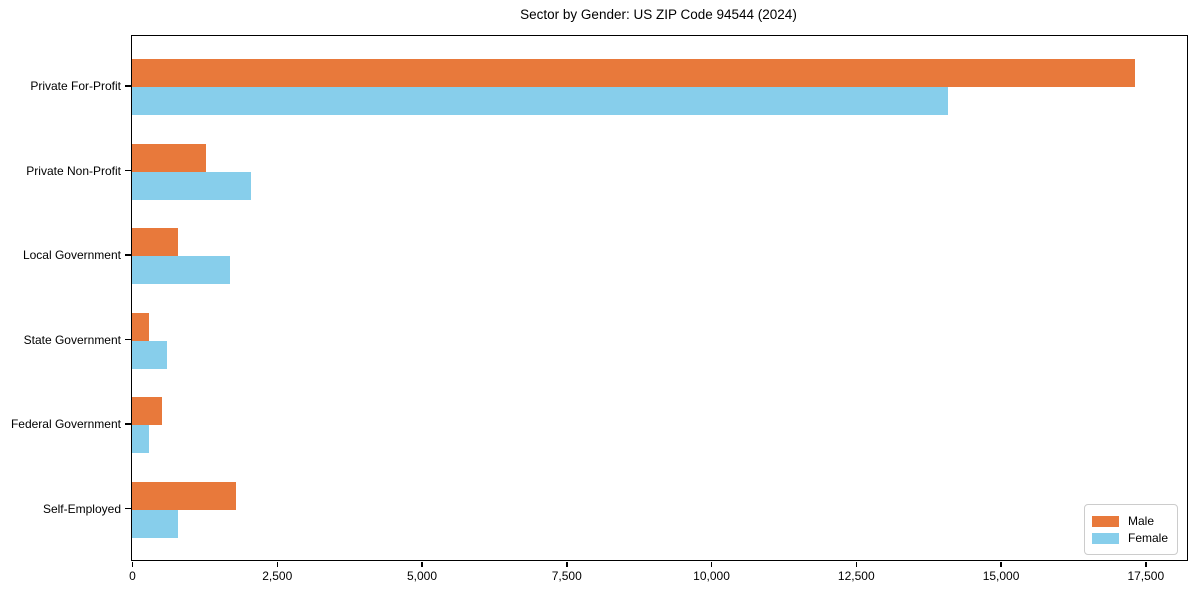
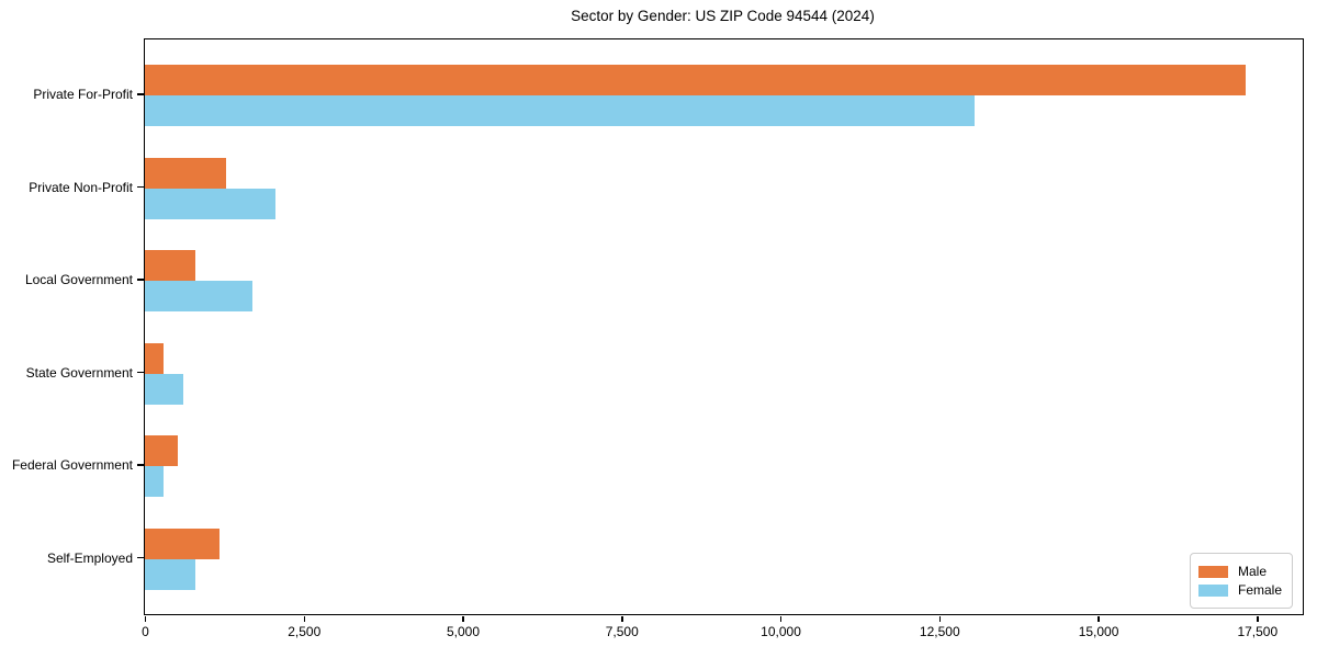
Female/Private For-Profit: 14100 -> 13100
Male/Self-Employed: 1800 -> 1200
